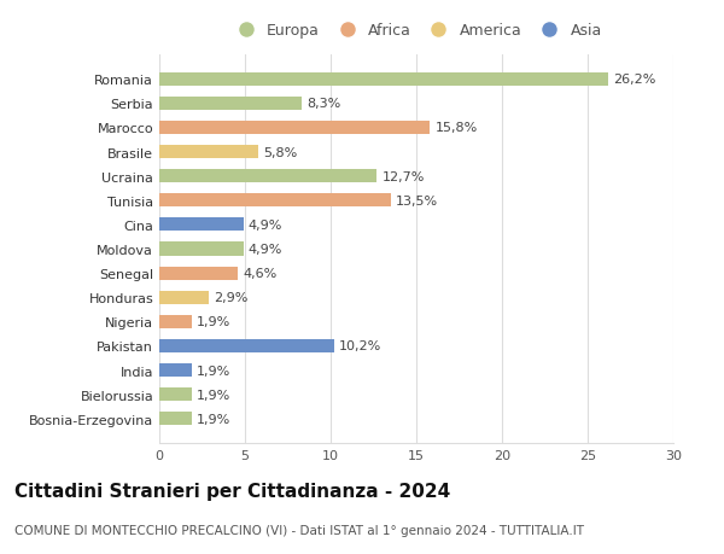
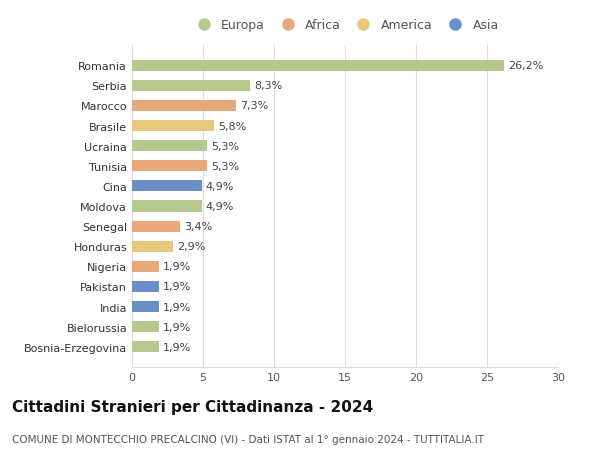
Marocco: 15,8% -> 7,3%
Ucraina: 12,7% -> 5,3%
Tunisia: 13,5% -> 5,3%
Senegal: 4,6% -> 3,4%
Pakistan: 10,2% -> 1,9%
